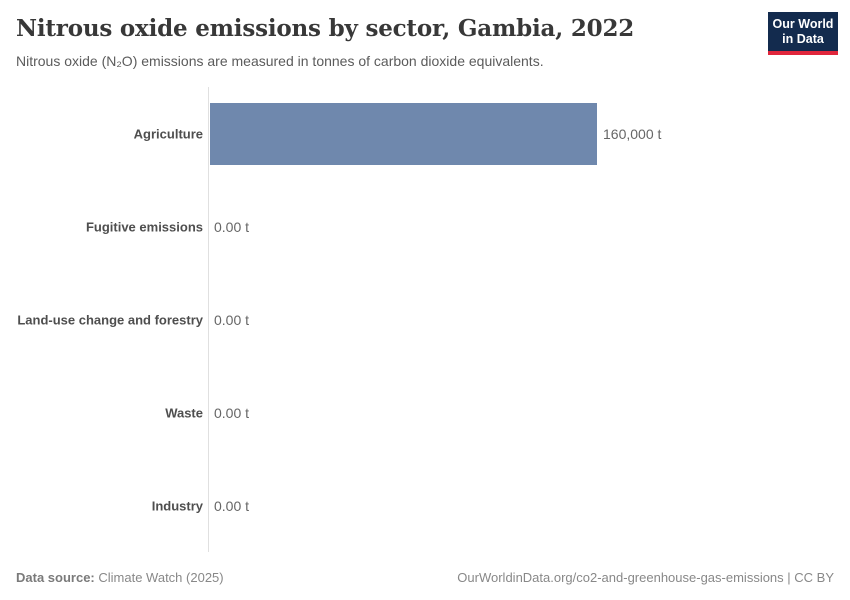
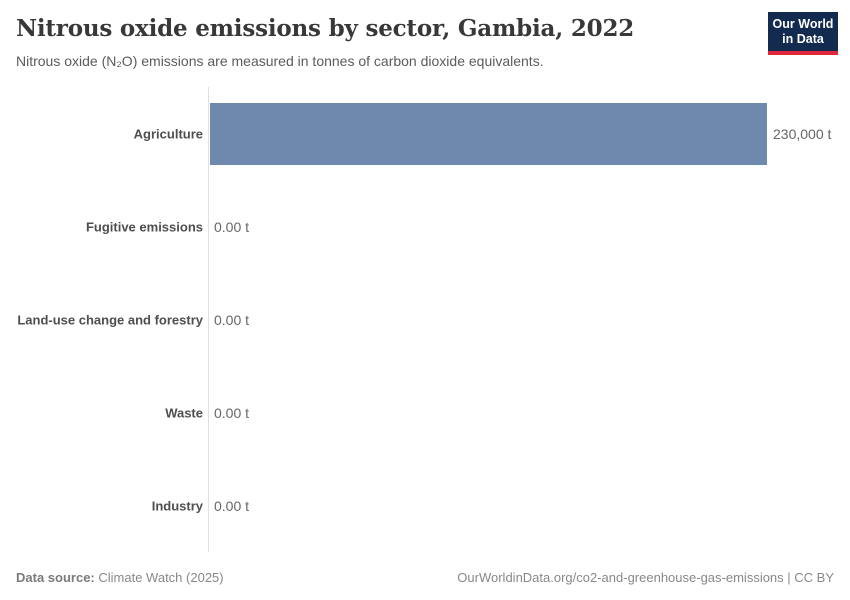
Agriculture: 160,000 -> 230,000
